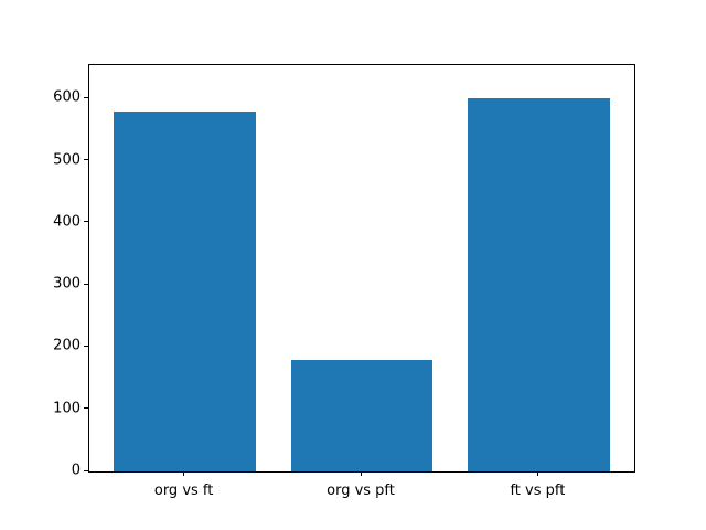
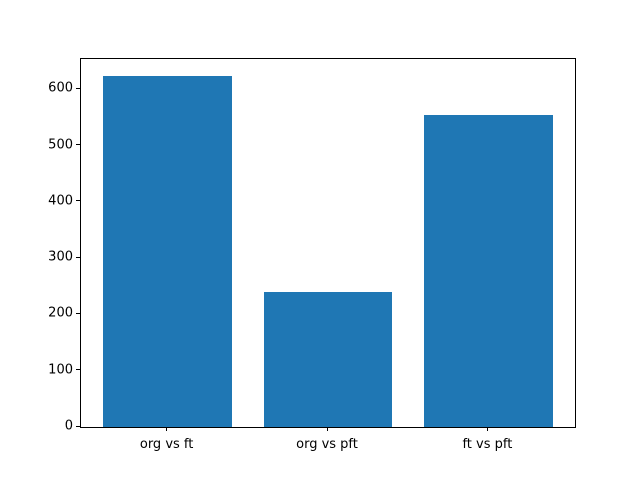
org vs ft: 580 -> 620
org vs pft: 180 -> 240
ft vs pft: 600 -> 560
